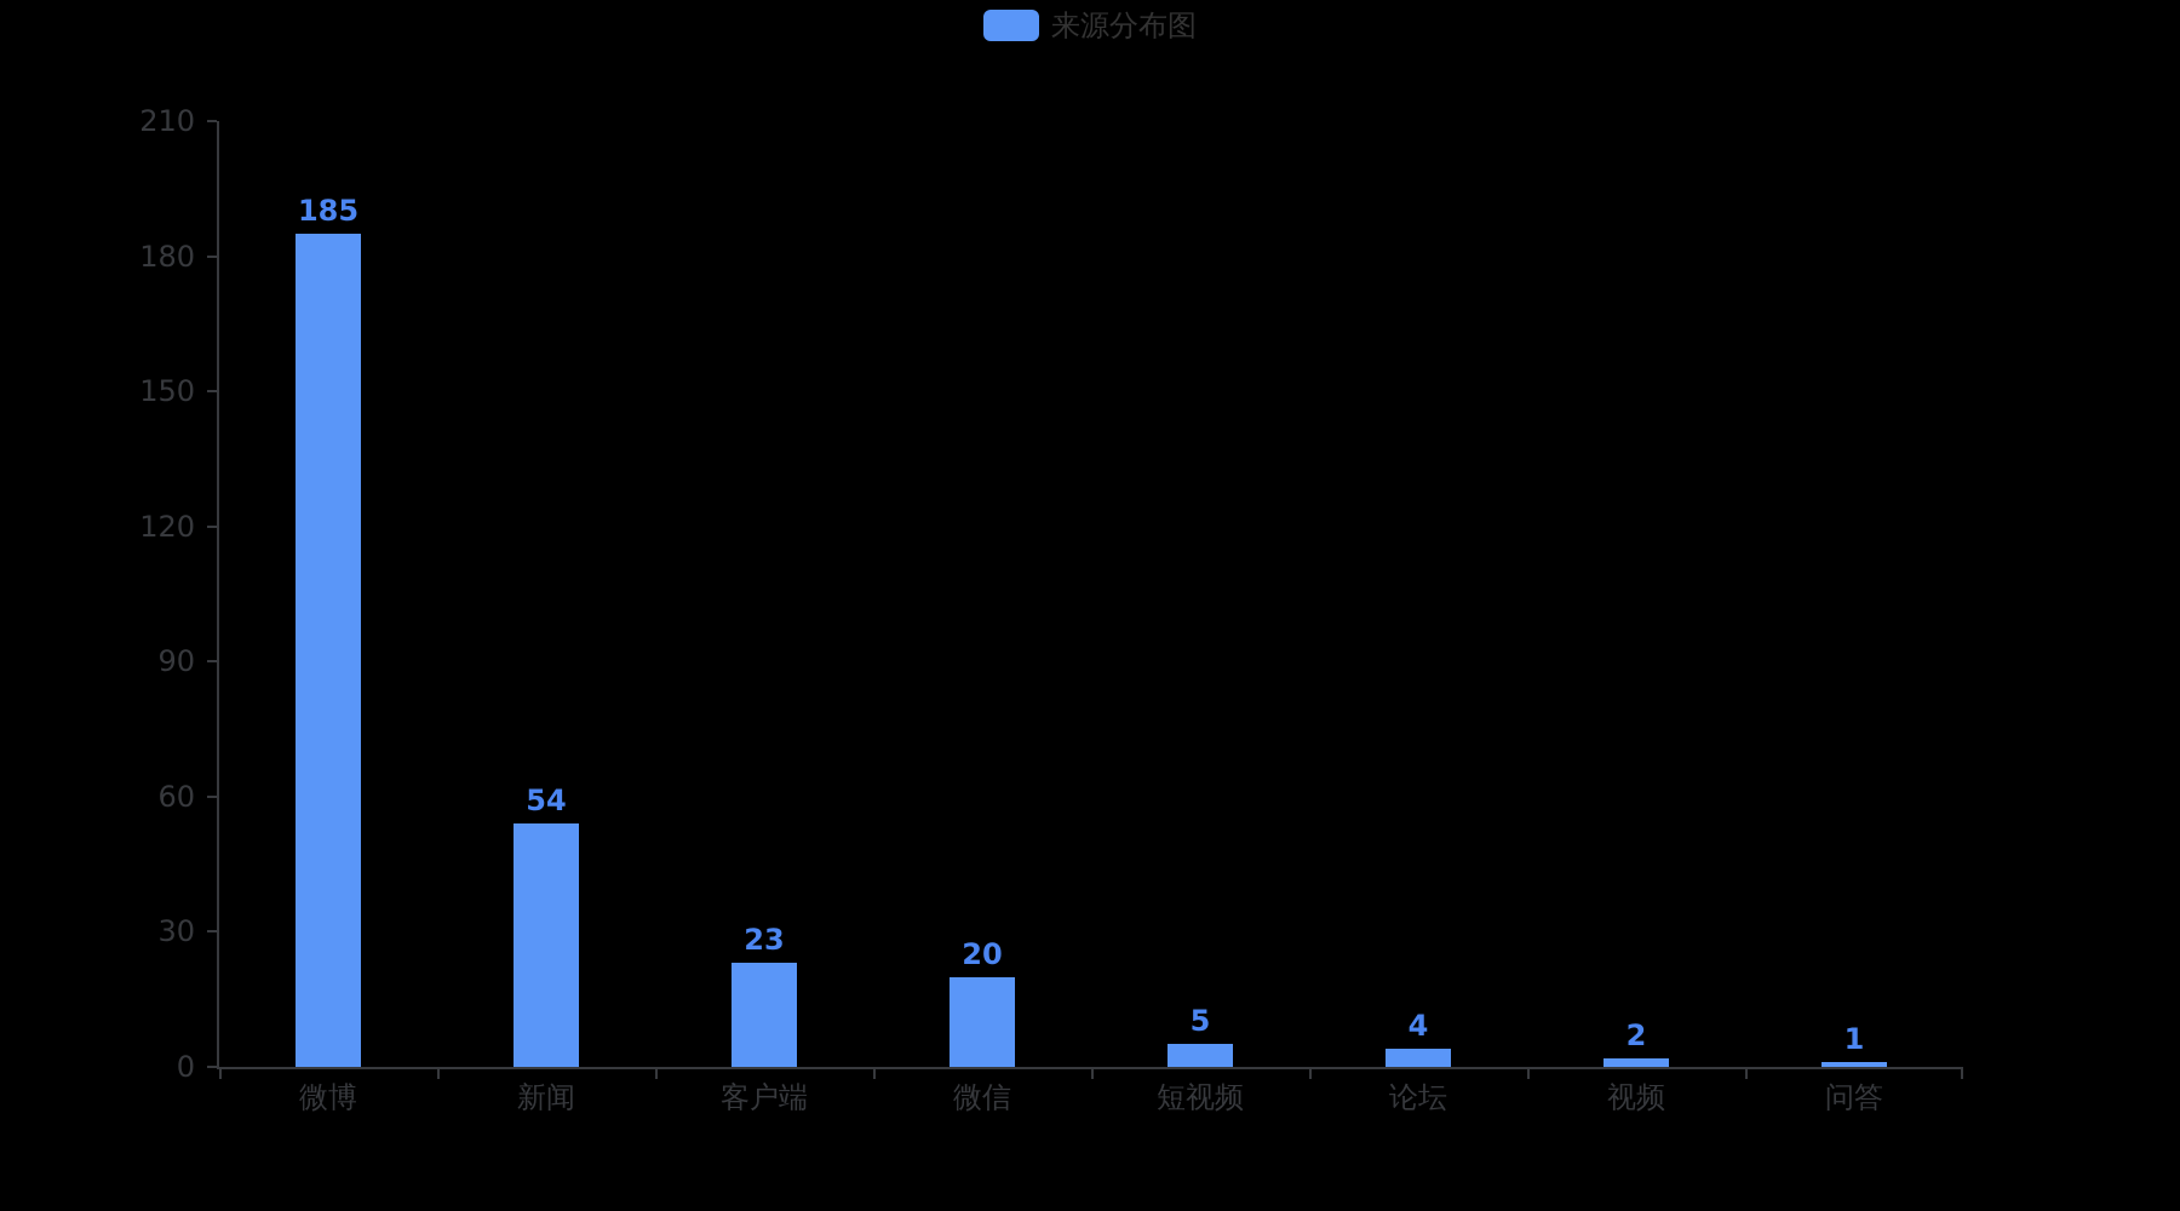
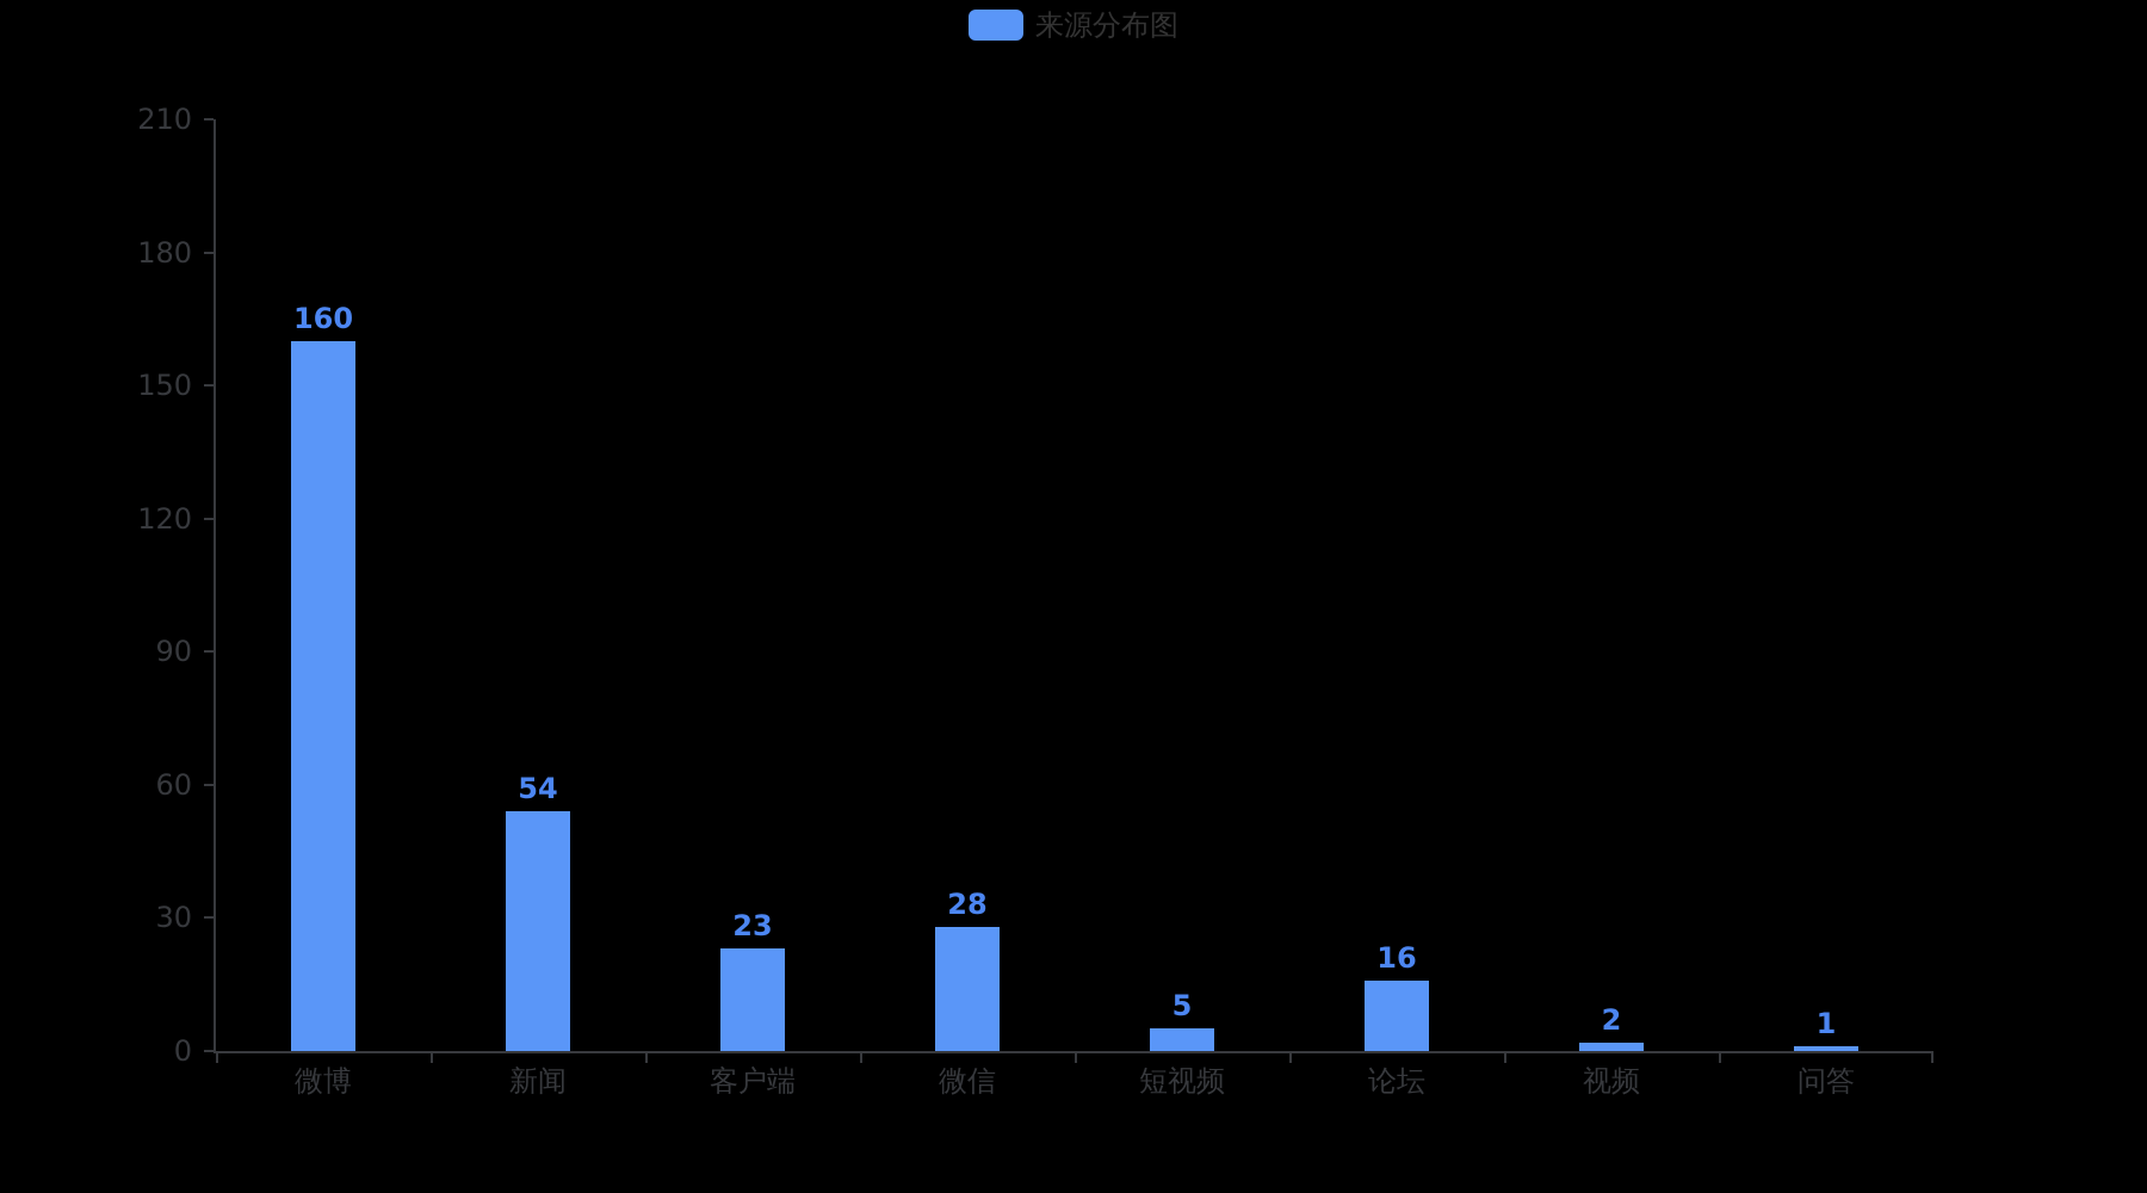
微博: 185 -> 160
微信: 20 -> 28
论坛: 4 -> 16
